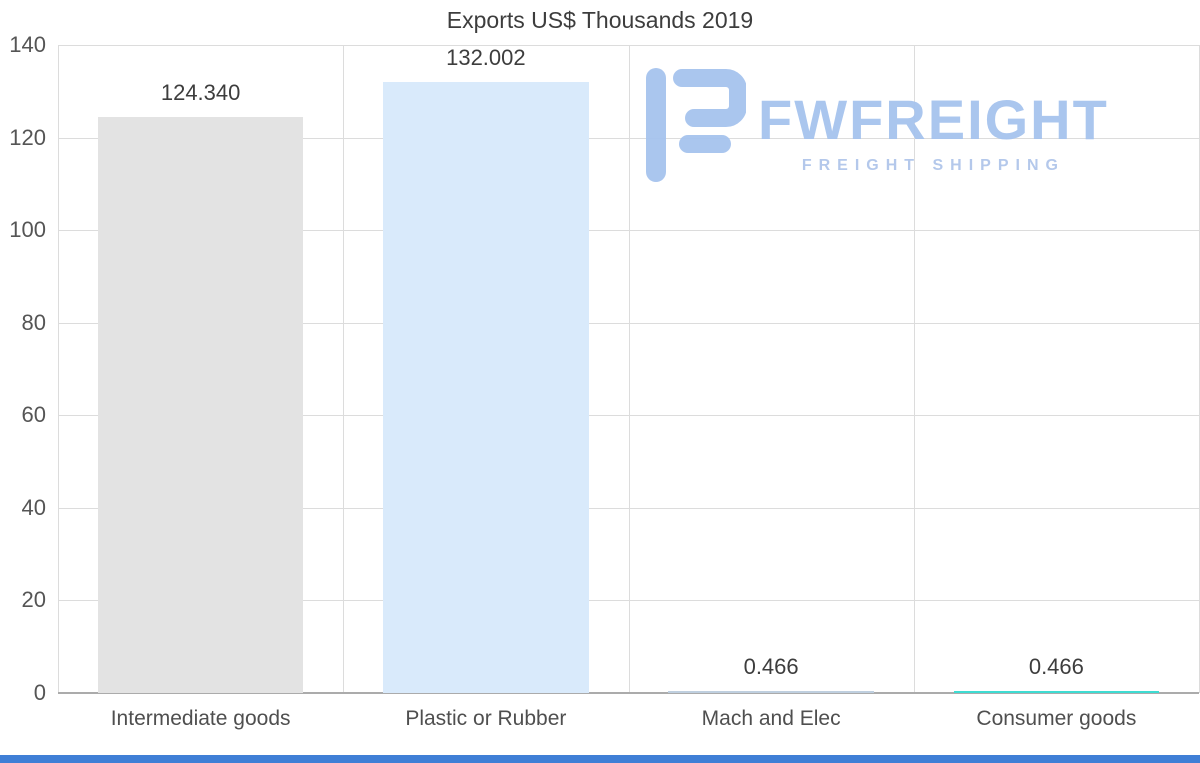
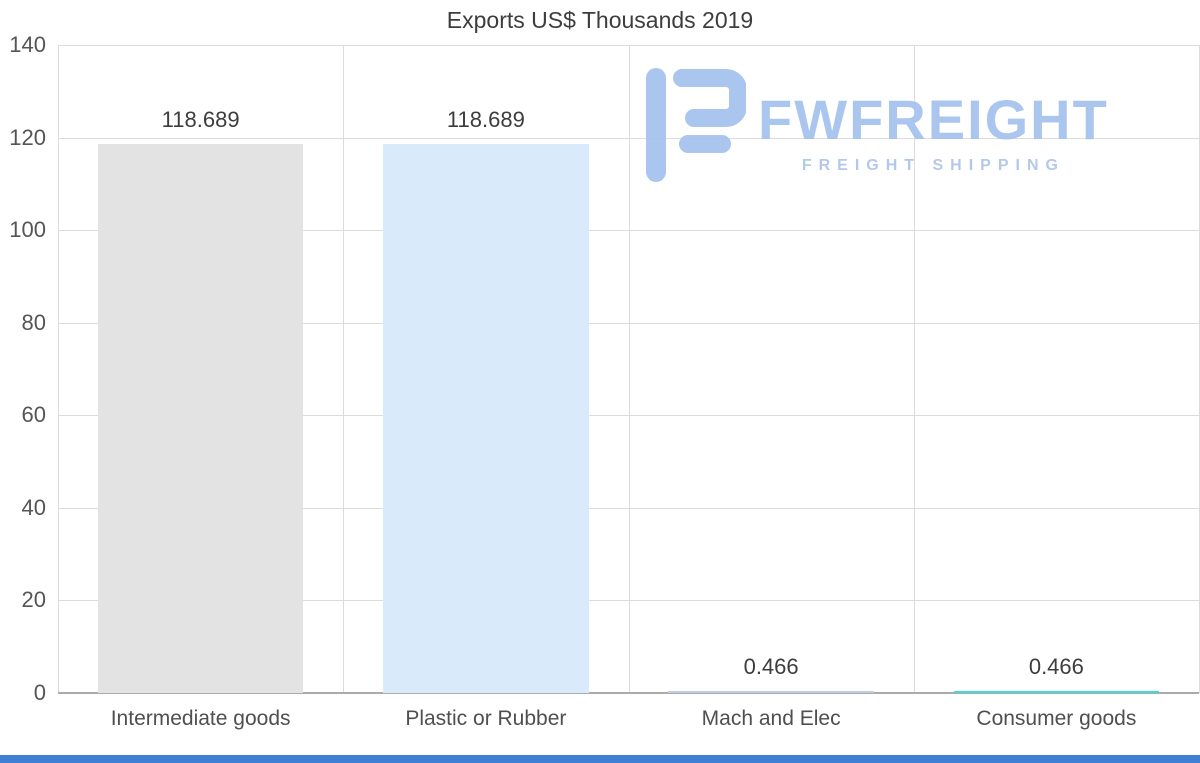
Intermediate goods: 124.340 -> 118.689
Plastic or Rubber: 132.002 -> 118.689
